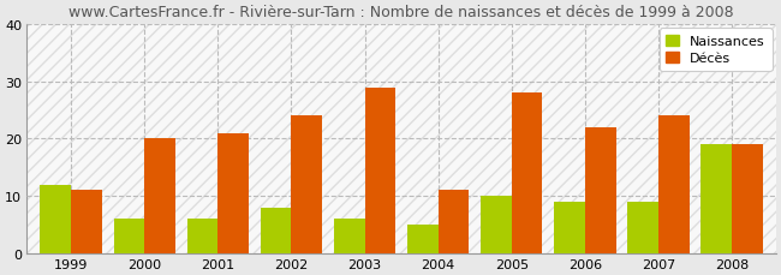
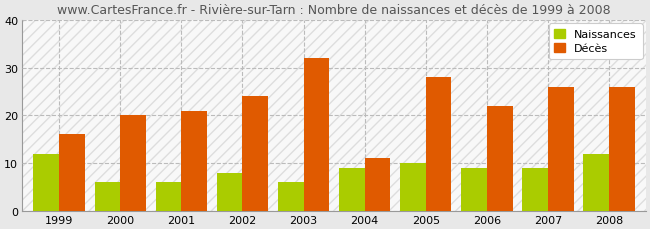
Décès/1999: 11 -> 16
Décès/2003: 29 -> 32
Naissances/2004: 5 -> 9
Décès/2007: 24 -> 26
Naissances/2008: 19 -> 12
Décès/2008: 19 -> 26
